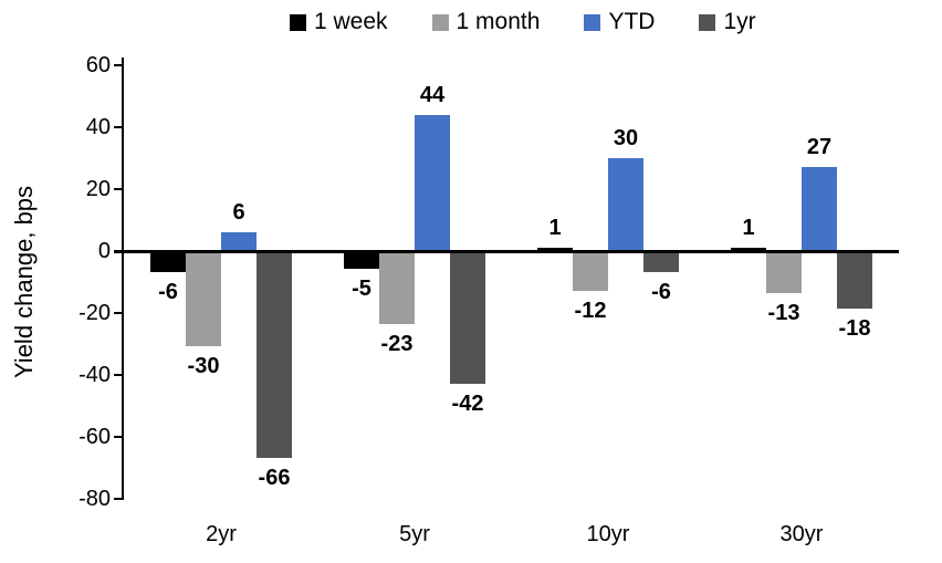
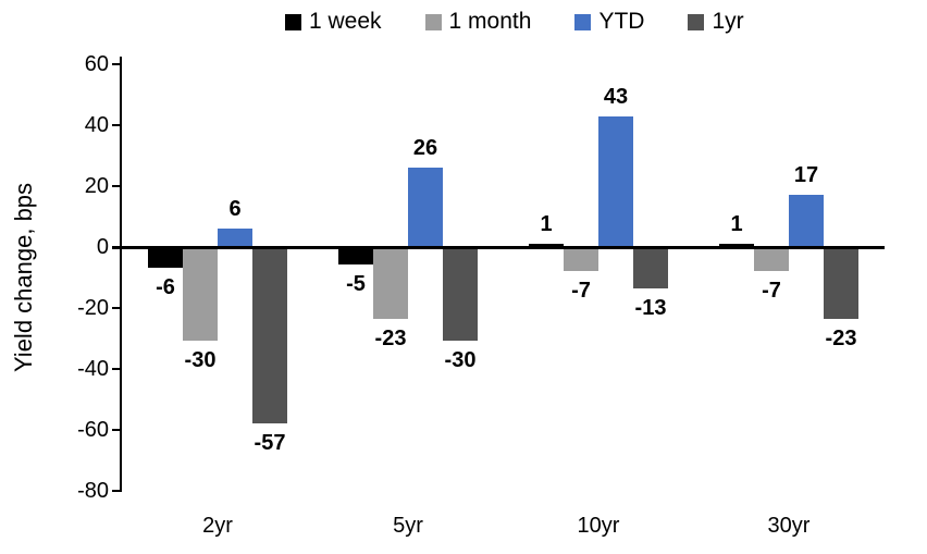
1yr/2yr: -66 -> -57
YTD/5yr: 44 -> 26
1yr/5yr: -42 -> -30
1 month/10yr: -12 -> -7
YTD/10yr: 30 -> 43
1yr/10yr: -6 -> -13
1 month/30yr: -13 -> -7
YTD/30yr: 27 -> 17
1yr/30yr: -18 -> -23
